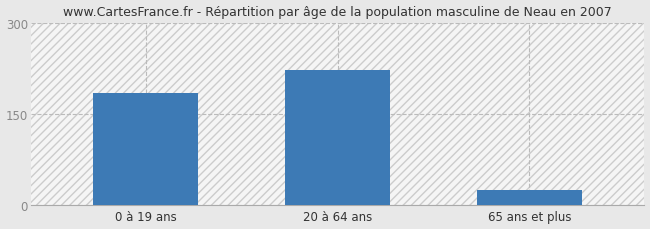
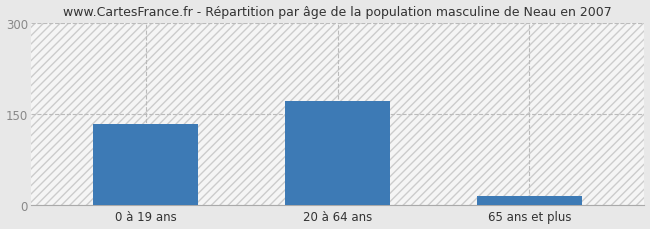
0 à 19 ans: 184 -> 133
20 à 64 ans: 222 -> 172
65 ans et plus: 24 -> 15
